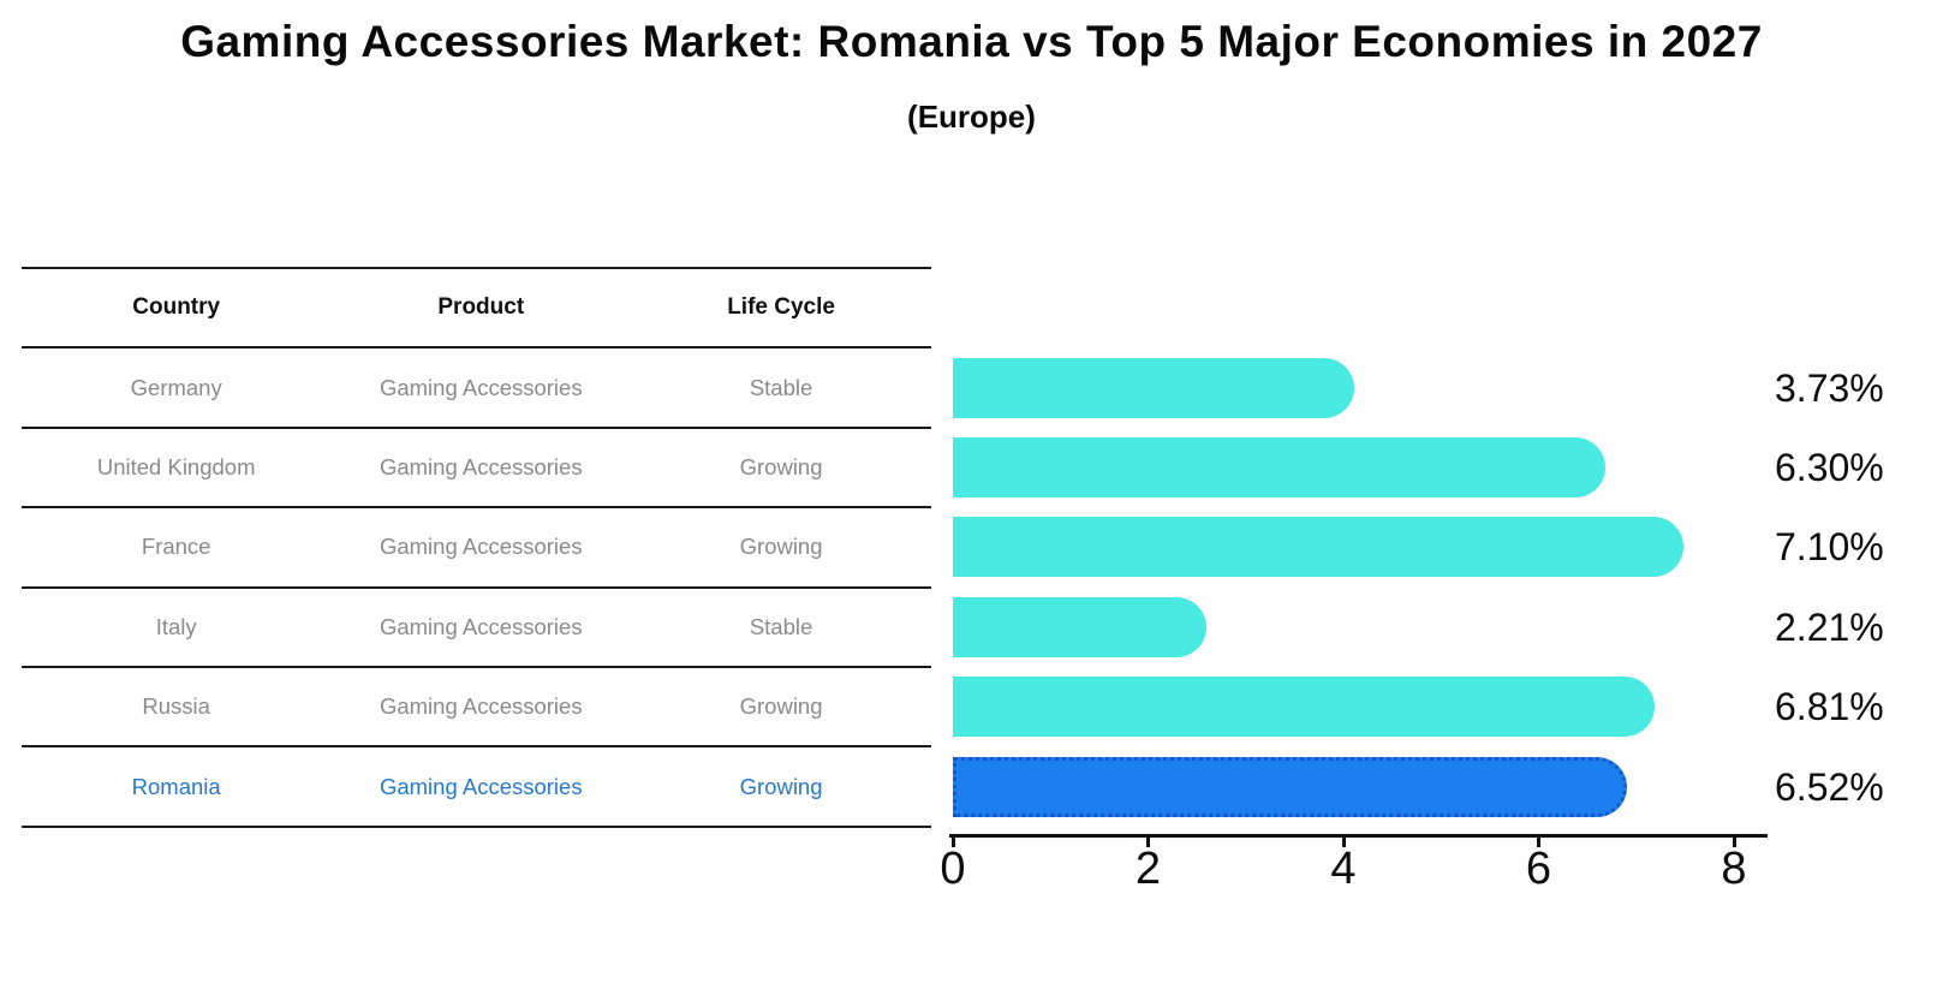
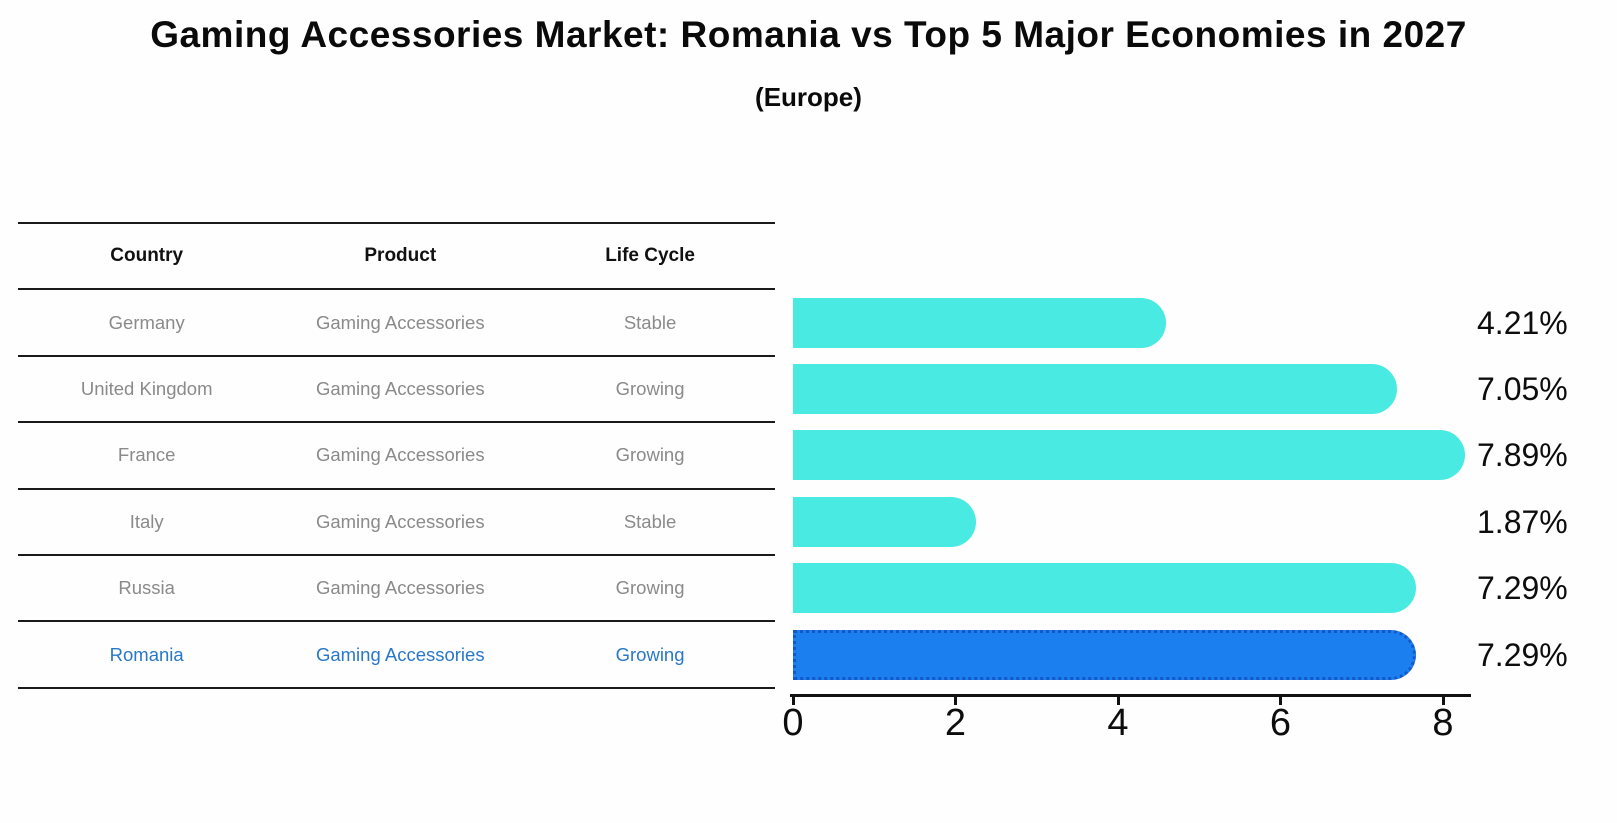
Germany: 3.73% -> 4.21%
United Kingdom: 6.30% -> 7.05%
France: 7.10% -> 7.89%
Italy: 2.21% -> 1.87%
Russia: 6.81% -> 7.29%
Romania: 6.52% -> 7.29%
